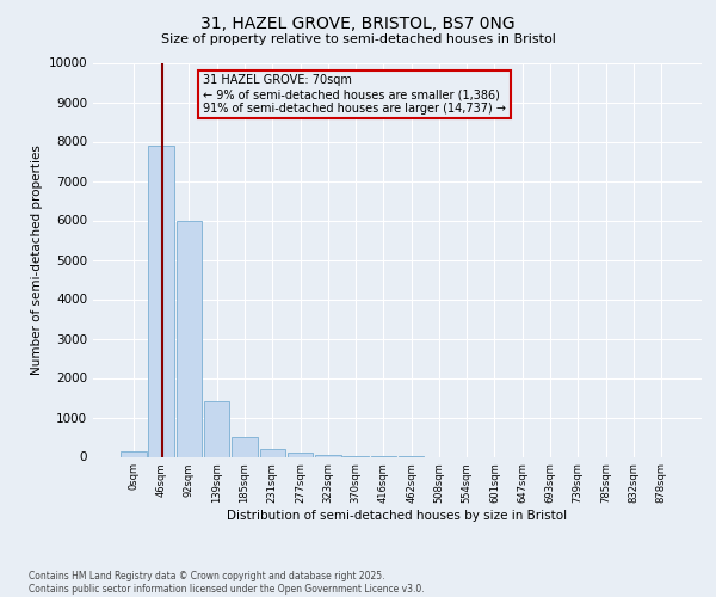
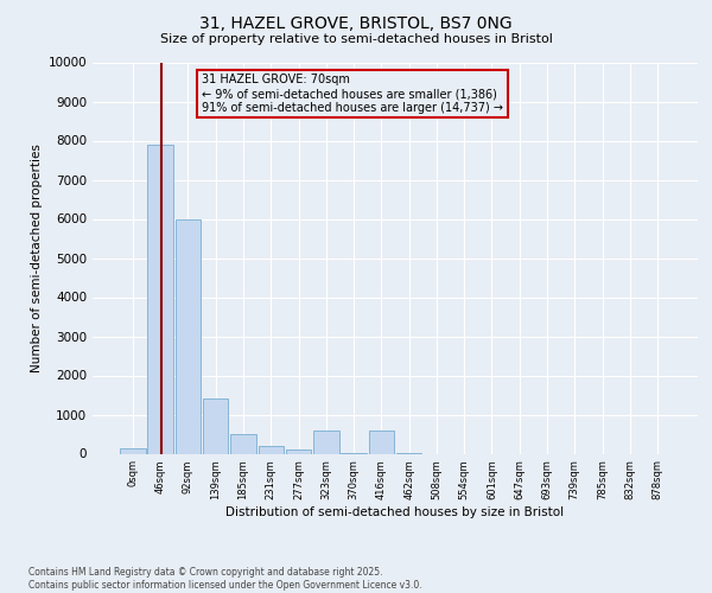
323sqm: 50 -> 600
416sqm: 0 -> 600
